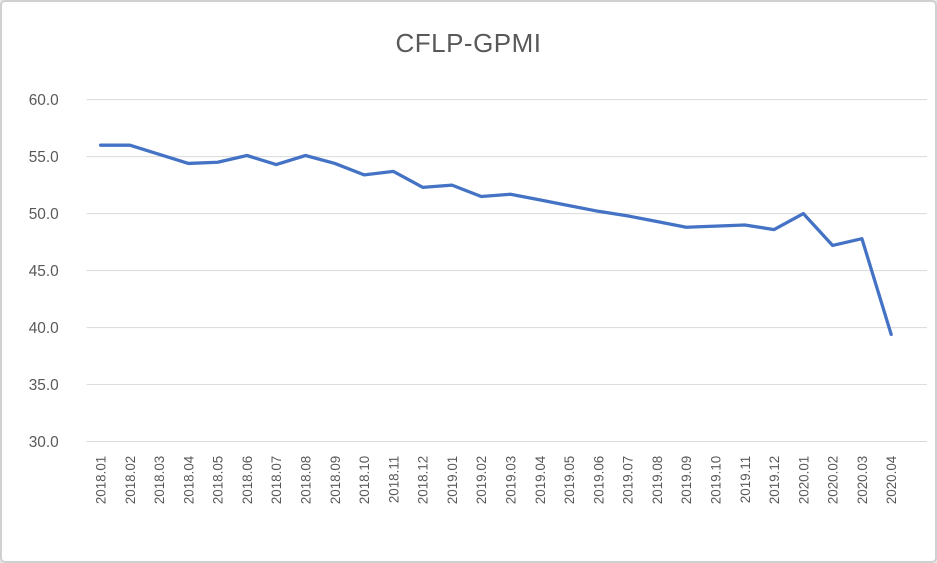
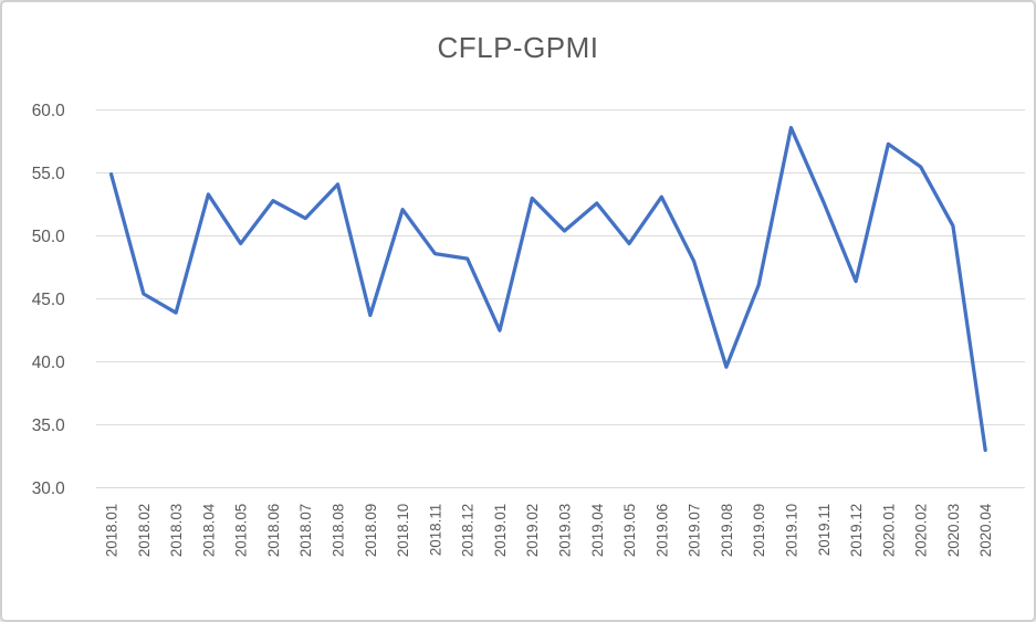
2018.01: 56.0 -> 54.9
2018.02: 56.0 -> 45.4
2018.03: 55.2 -> 43.9
2018.04: 54.4 -> 53.3
2018.05: 54.5 -> 49.4
2018.06: 55.1 -> 52.8
2018.07: 54.3 -> 51.4
2018.08: 55.1 -> 54.1
2018.09: 54.4 -> 43.7
2018.10: 53.4 -> 52.1
2018.11: 53.7 -> 48.6
2018.12: 52.3 -> 48.2
2019.01: 52.5 -> 42.5
2019.02: 51.5 -> 53.0
2019.03: 51.7 -> 50.4
2019.04: 51.2 -> 52.6
2019.05: 50.7 -> 49.4
2019.06: 50.2 -> 53.1
2019.07: 49.8 -> 48.0
2019.08: 49.3 -> 39.6
2019.09: 48.8 -> 46.1
2019.10: 48.9 -> 58.6
2019.11: 49.0 -> 52.7
2019.12: 48.6 -> 46.4
2020.01: 50.0 -> 57.3
2020.02: 47.2 -> 55.5
2020.03: 47.8 -> 50.8
2020.04: 39.4 -> 33.0
